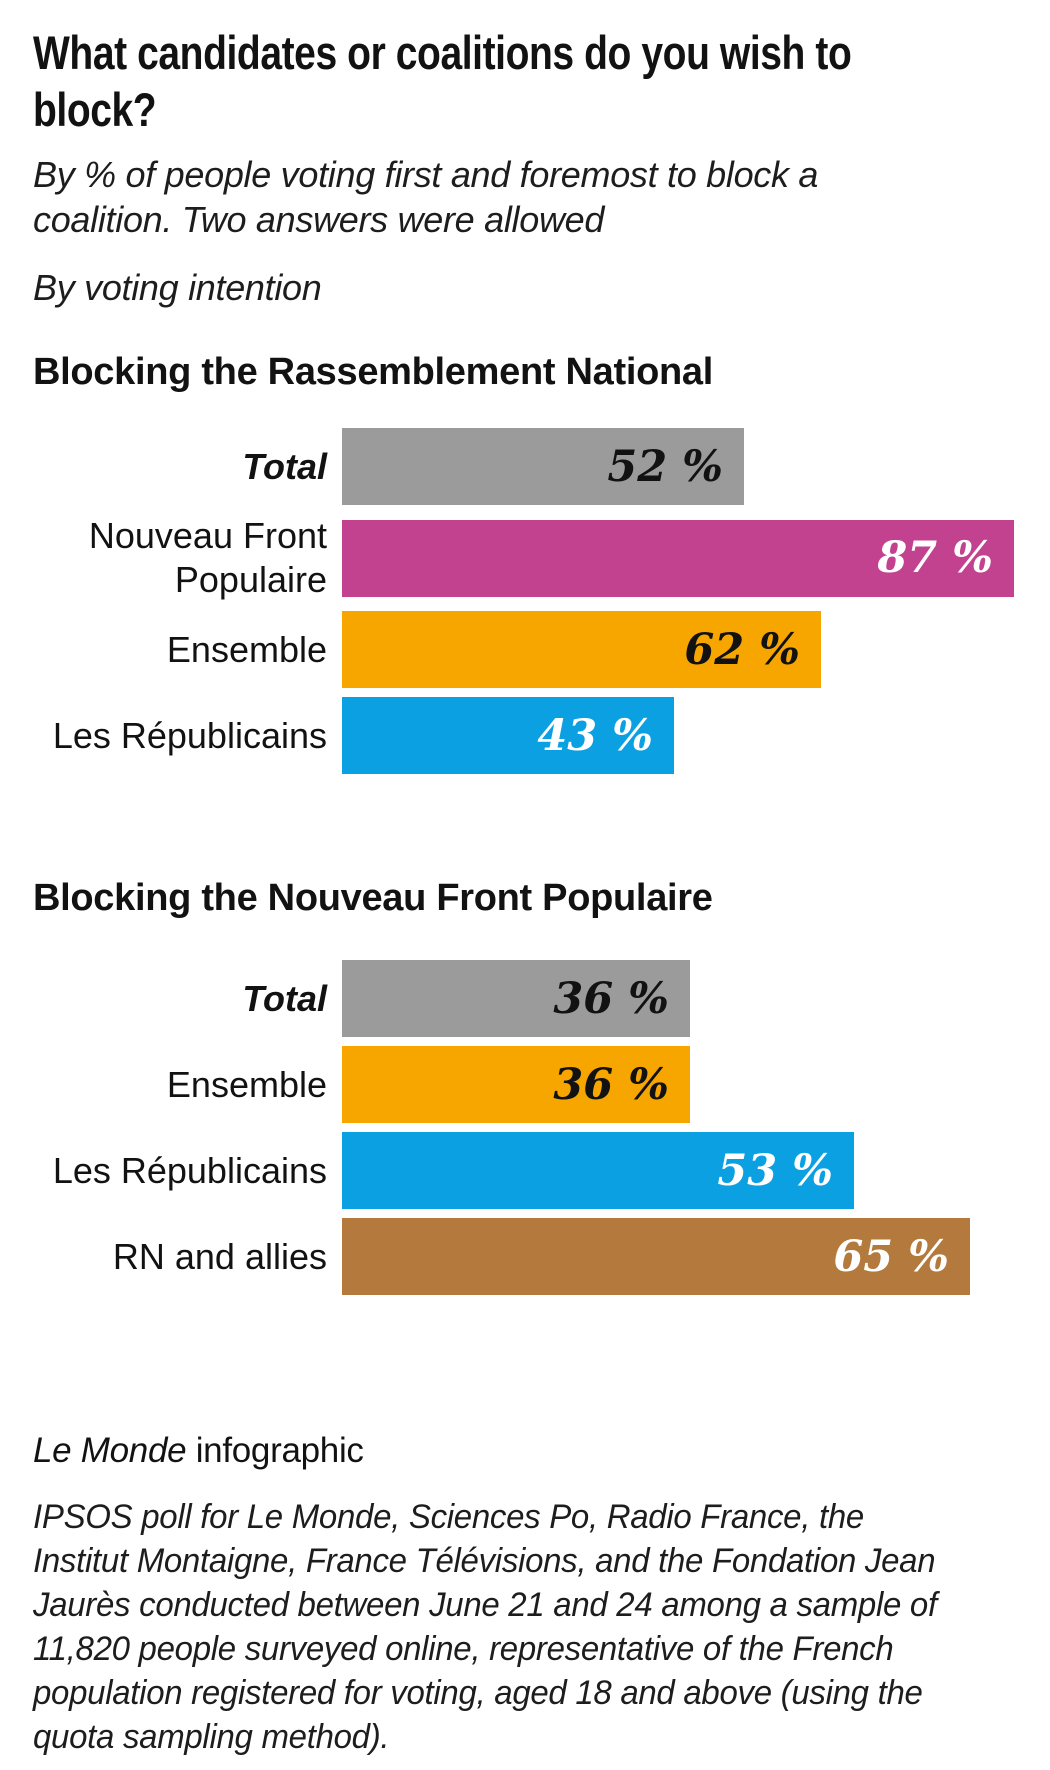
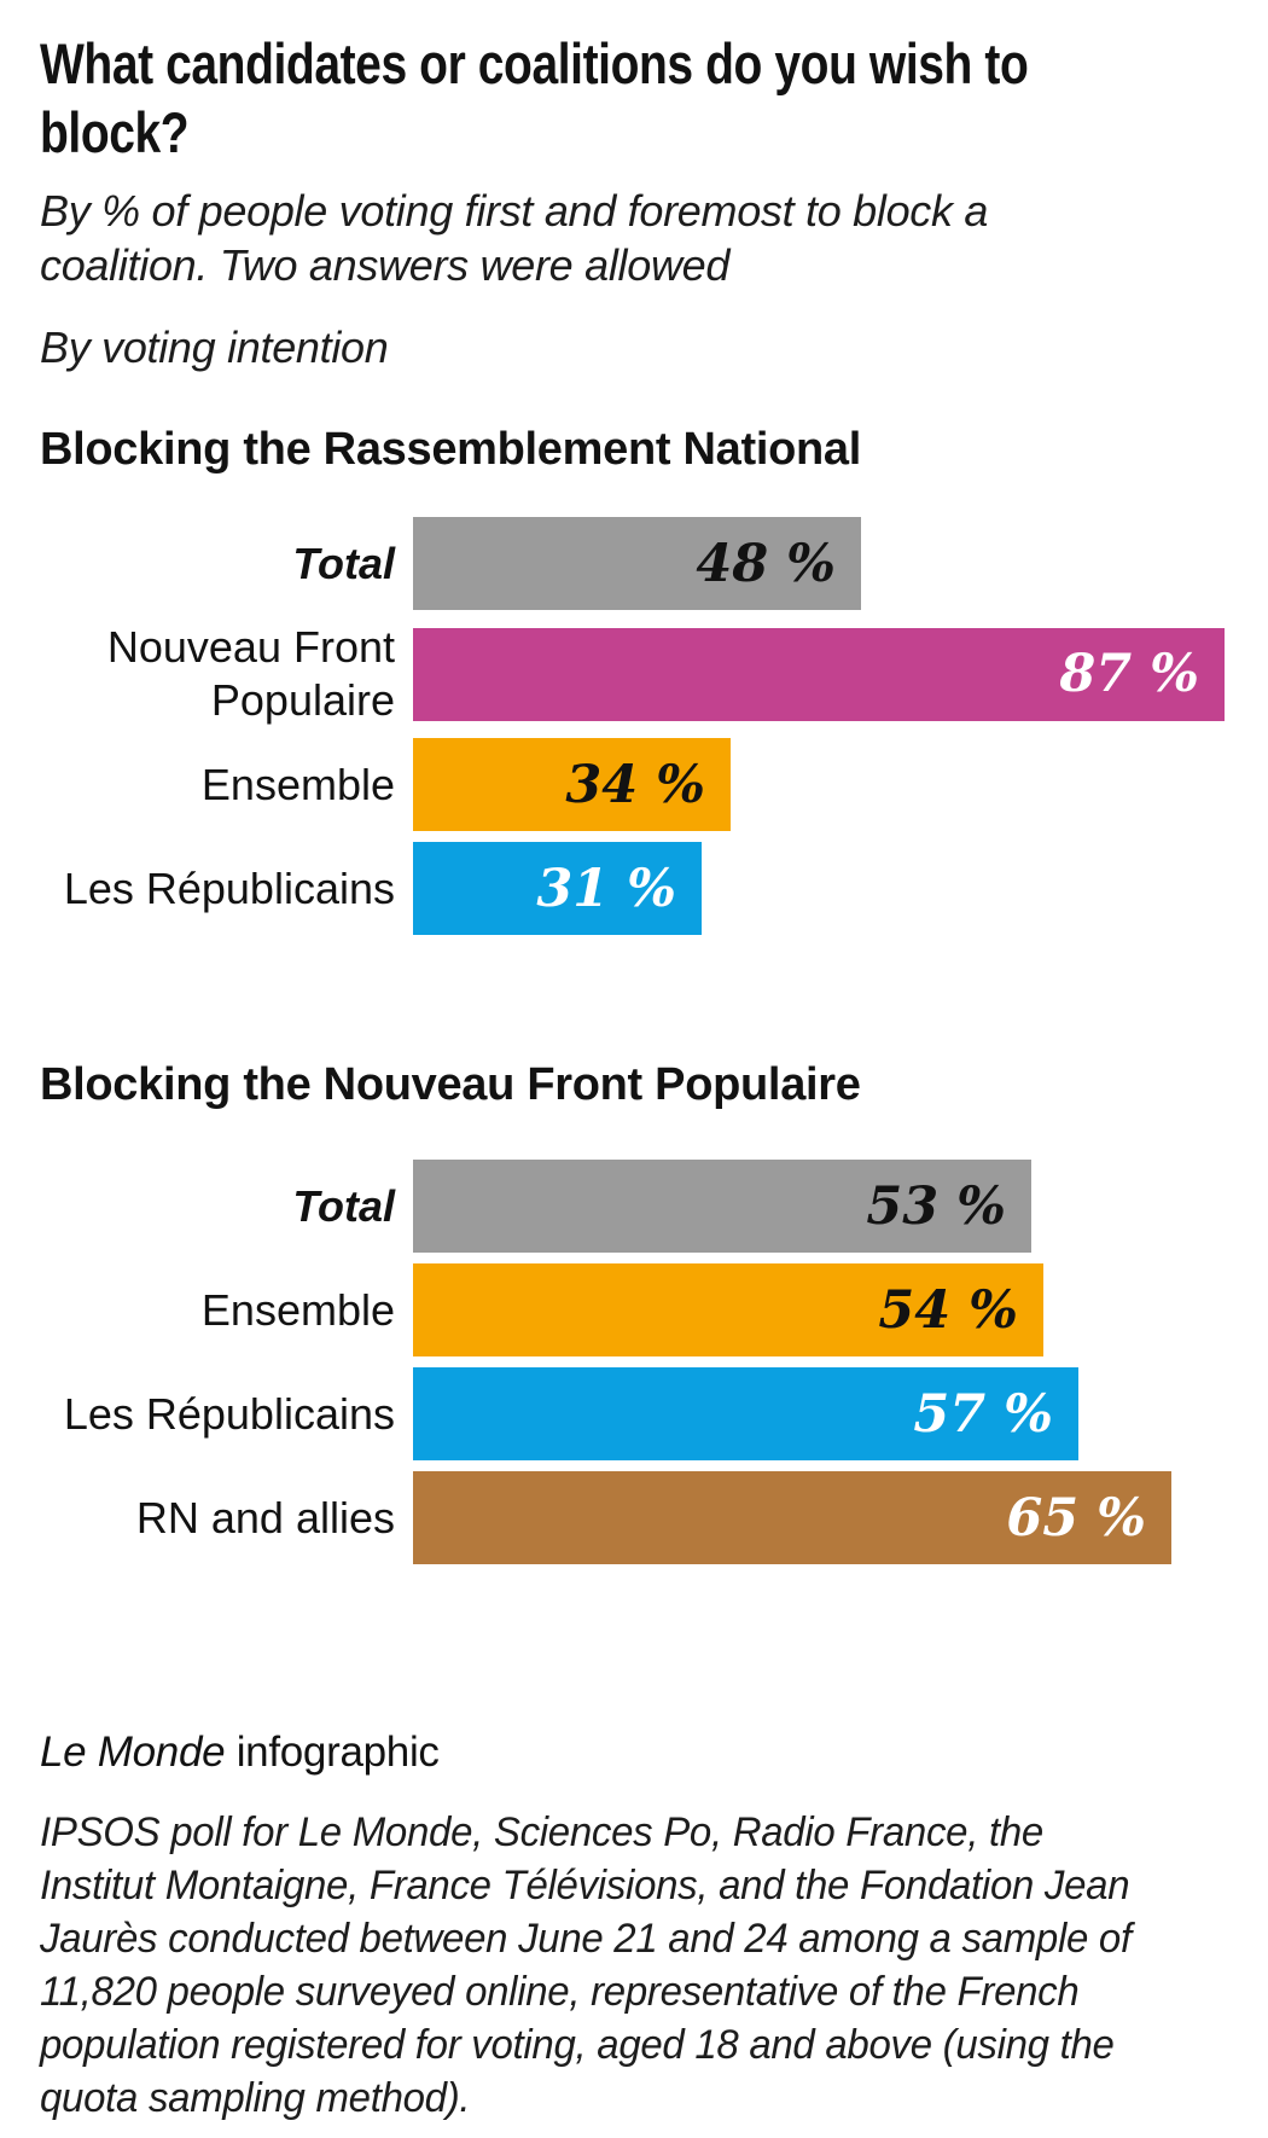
Blocking the Rassemblement National/Total: 52 -> 48
Blocking the Rassemblement National/Ensemble: 62 -> 34
Blocking the Rassemblement National/Les Républicains: 43 -> 31
Blocking the Nouveau Front Populaire/Total: 36 -> 53
Blocking the Nouveau Front Populaire/Ensemble: 36 -> 54
Blocking the Nouveau Front Populaire/Les Républicains: 53 -> 57
